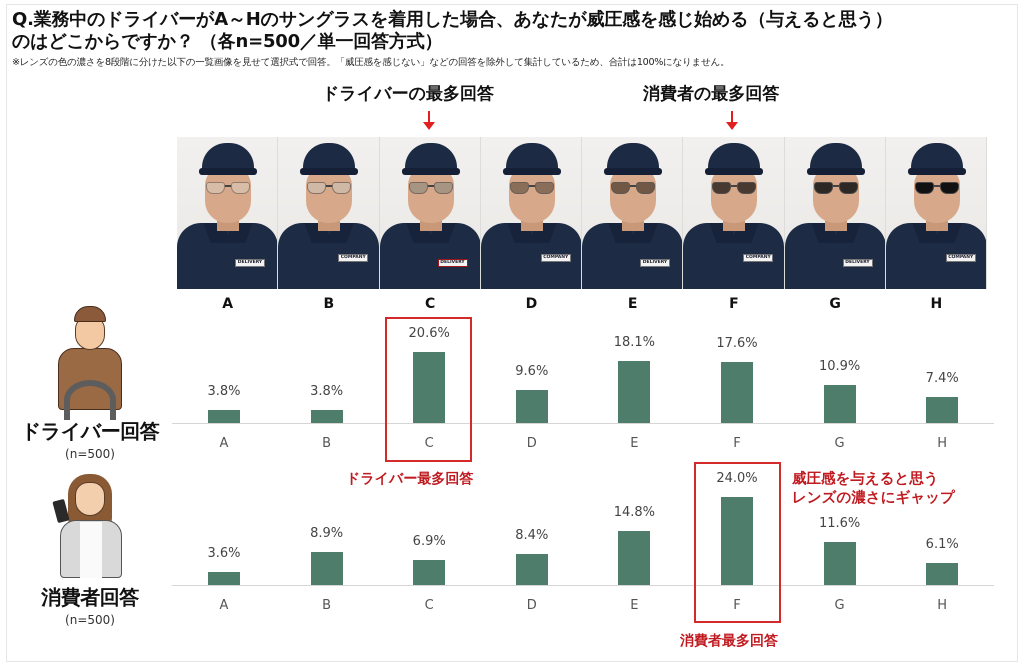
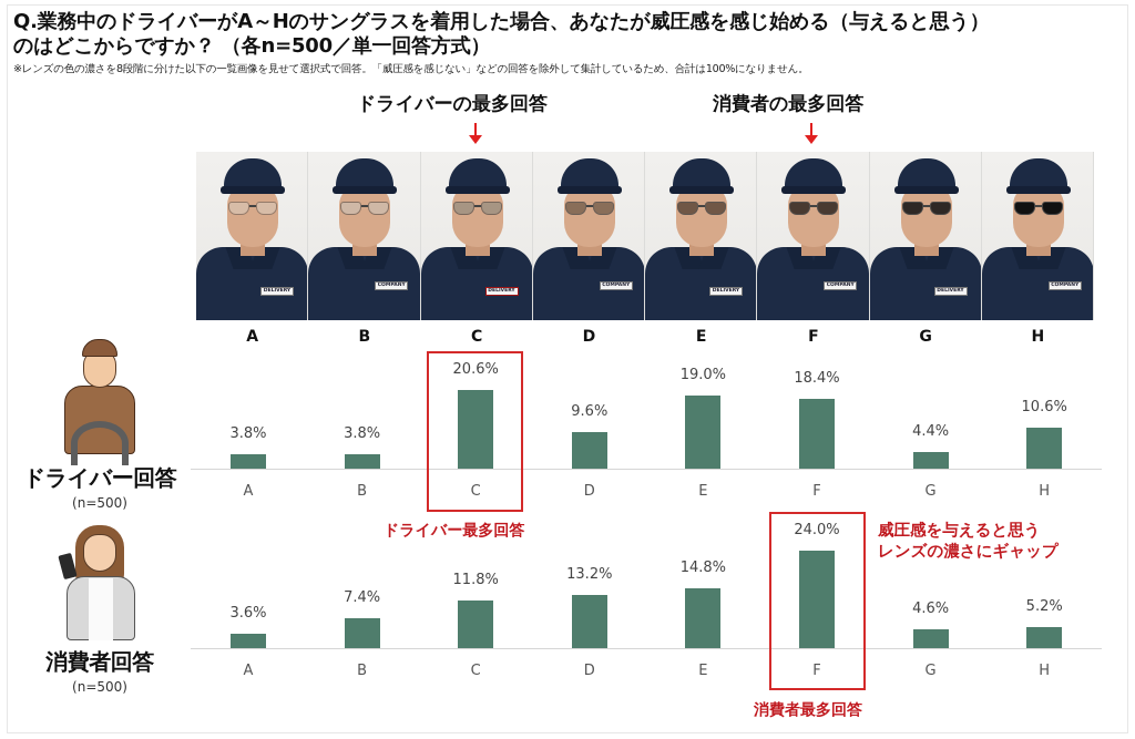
ドライバー回答 (n=500)/E: 18.1% -> 19.0%
ドライバー回答 (n=500)/F: 17.6% -> 18.4%
ドライバー回答 (n=500)/G: 10.9% -> 4.4%
ドライバー回答 (n=500)/H: 7.4% -> 10.6%
消費者回答 (n=500)/B: 8.9% -> 7.4%
消費者回答 (n=500)/C: 6.9% -> 11.8%
消費者回答 (n=500)/D: 8.4% -> 13.2%
消費者回答 (n=500)/G: 11.6% -> 4.6%
消費者回答 (n=500)/H: 6.1% -> 5.2%
